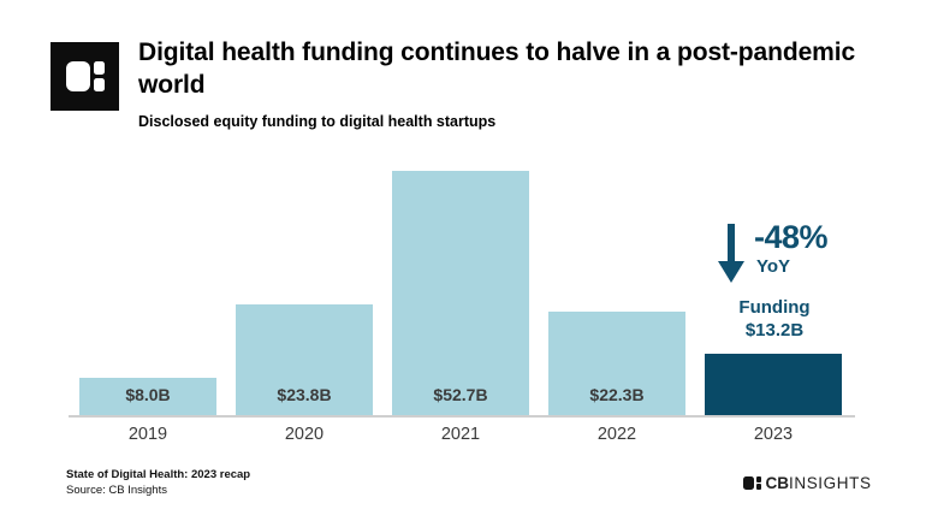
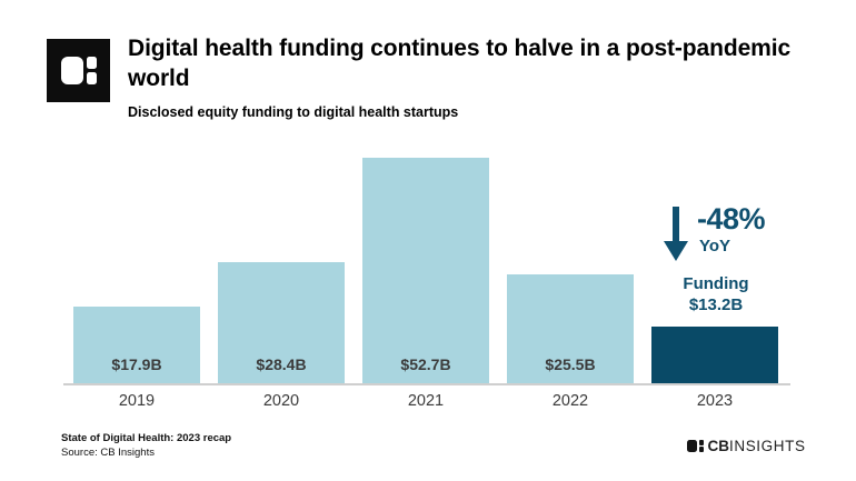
2019: $8.0B -> $17.9B
2020: $23.8B -> $28.4B
2022: $22.3B -> $25.5B
